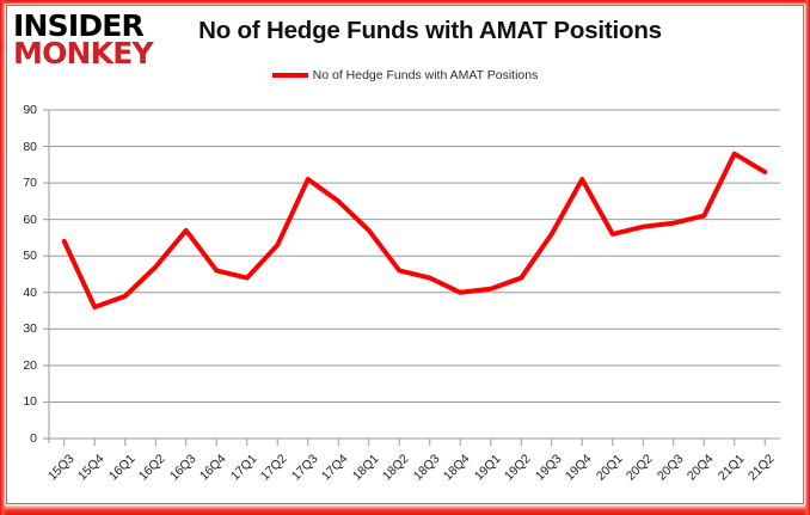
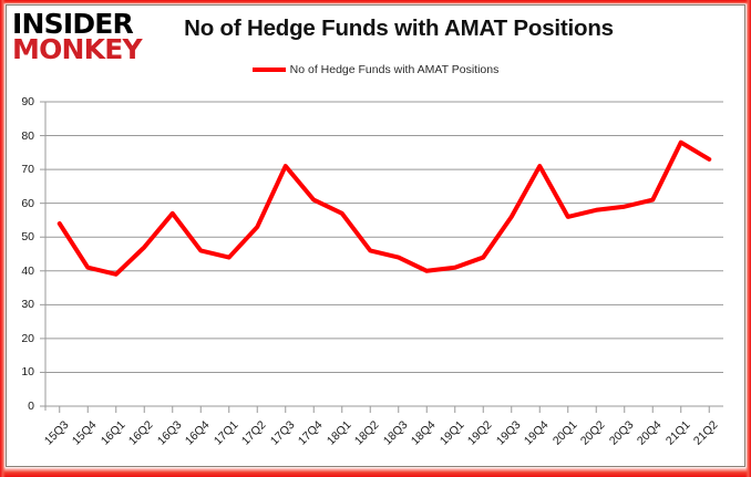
15Q4: 36 -> 41
17Q4: 65 -> 61
